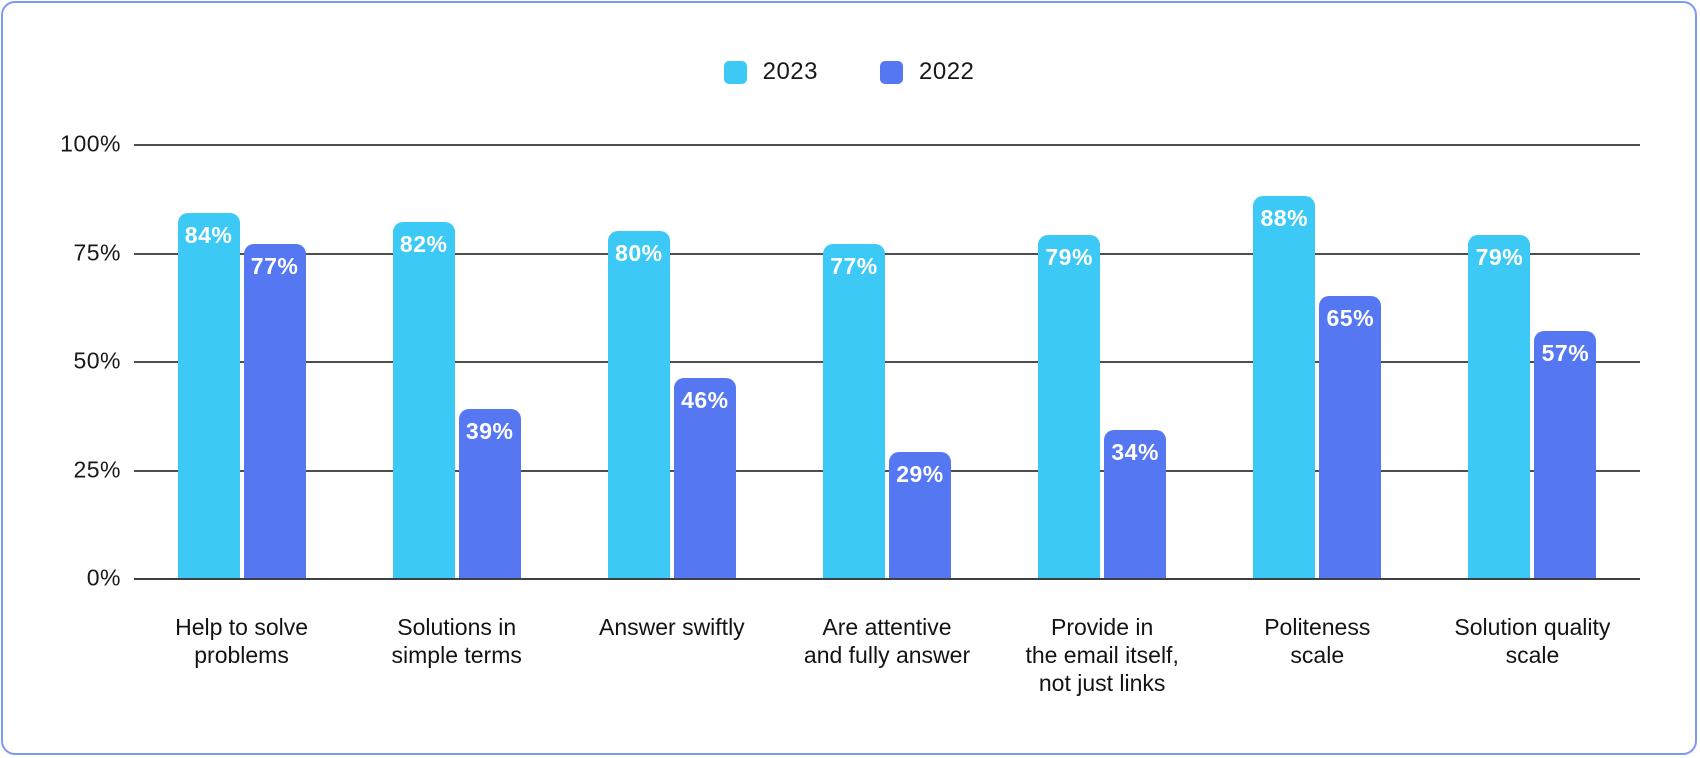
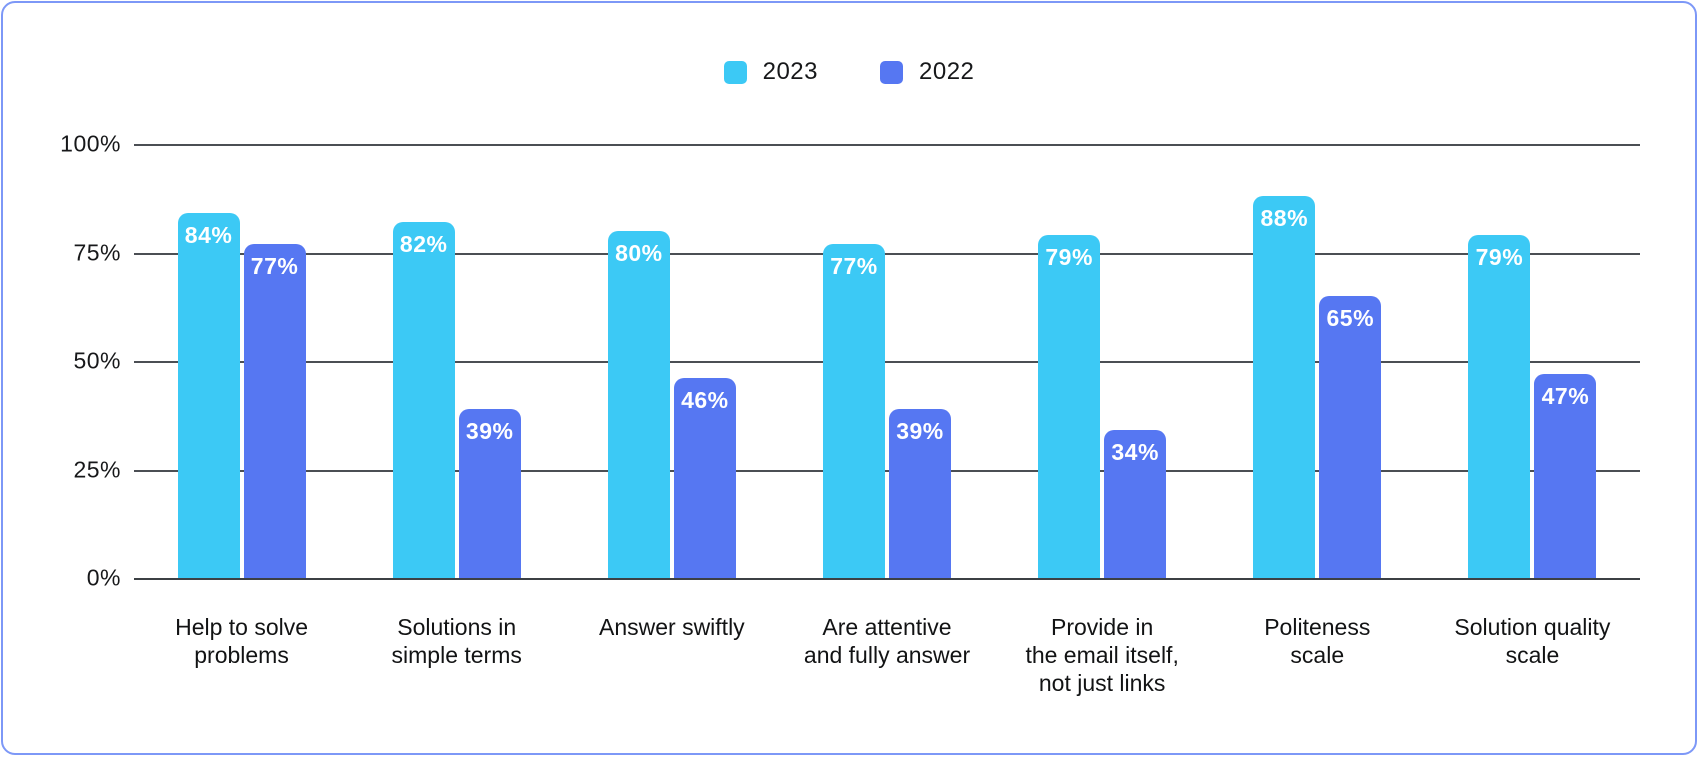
2022/Are attentive and fully answer: 29% -> 39%
2022/Solution quality scale: 57% -> 47%
